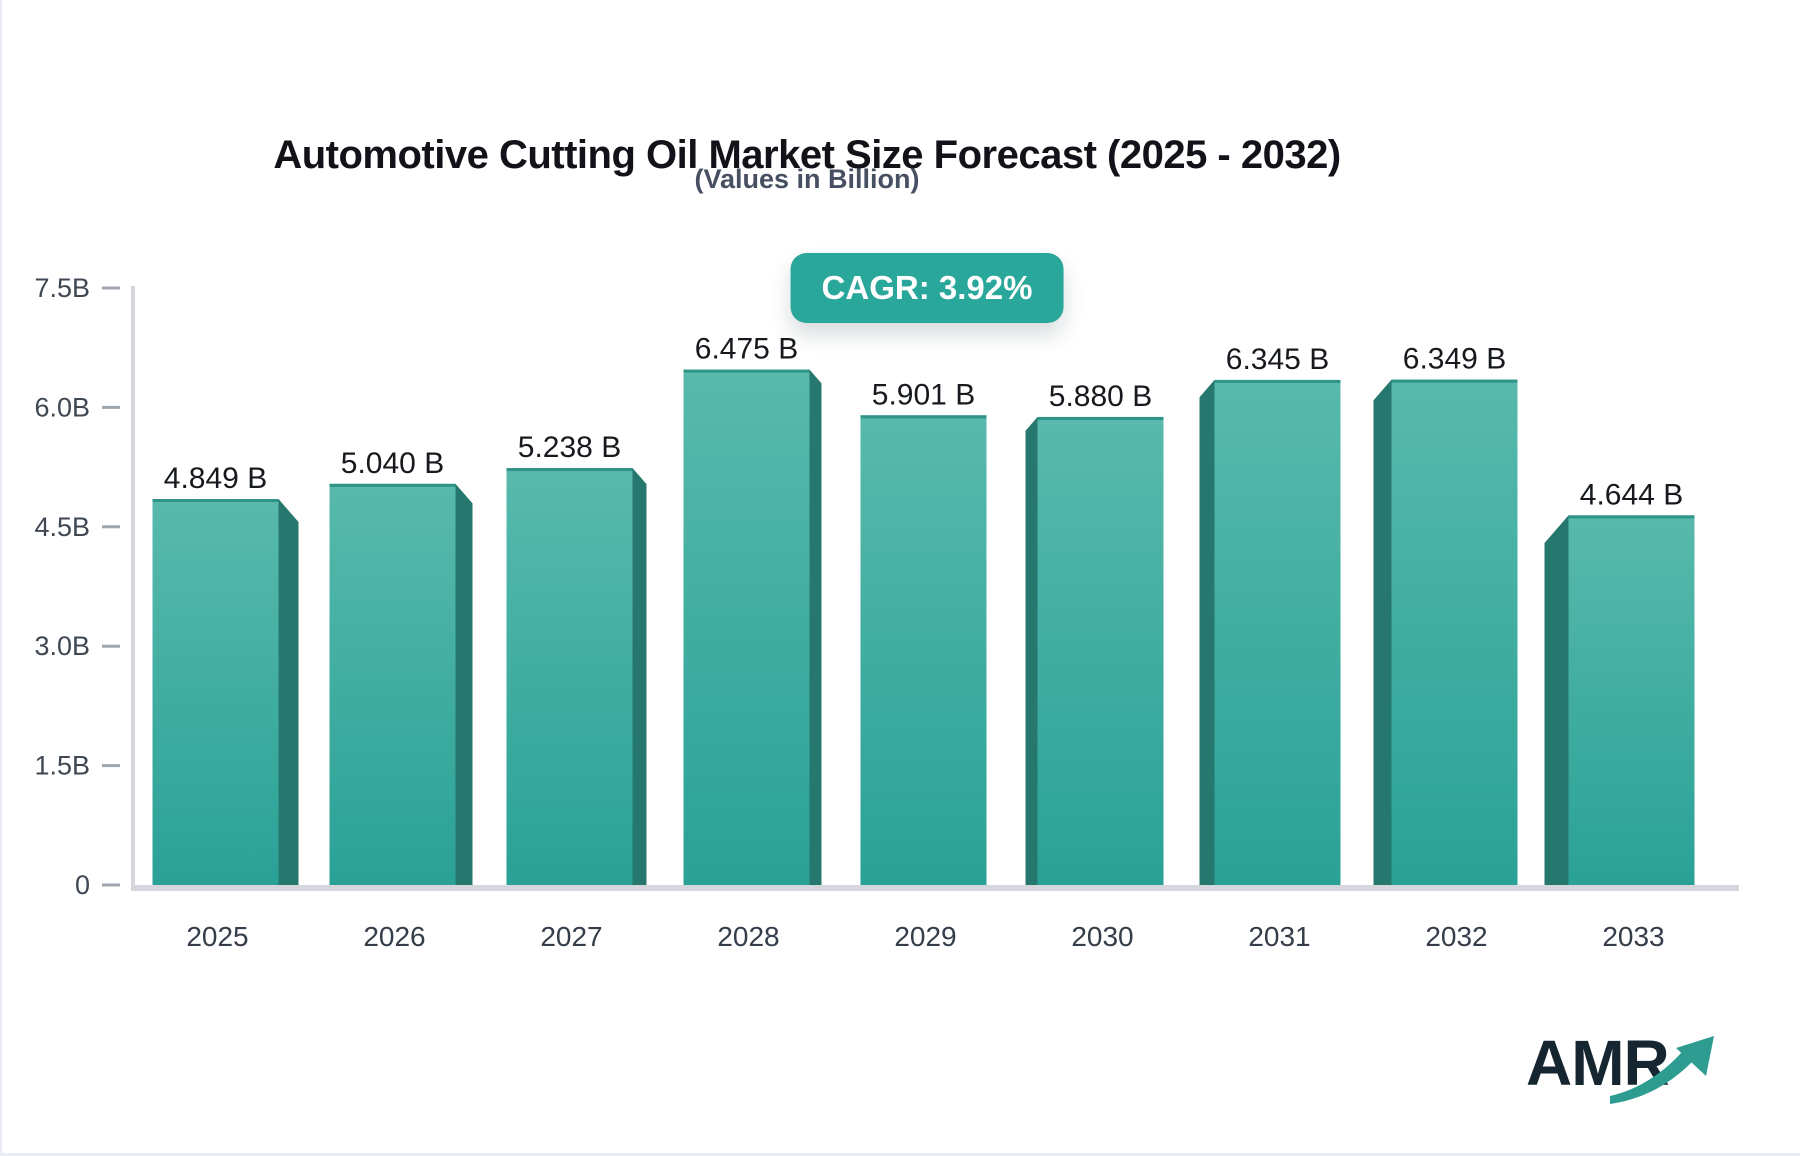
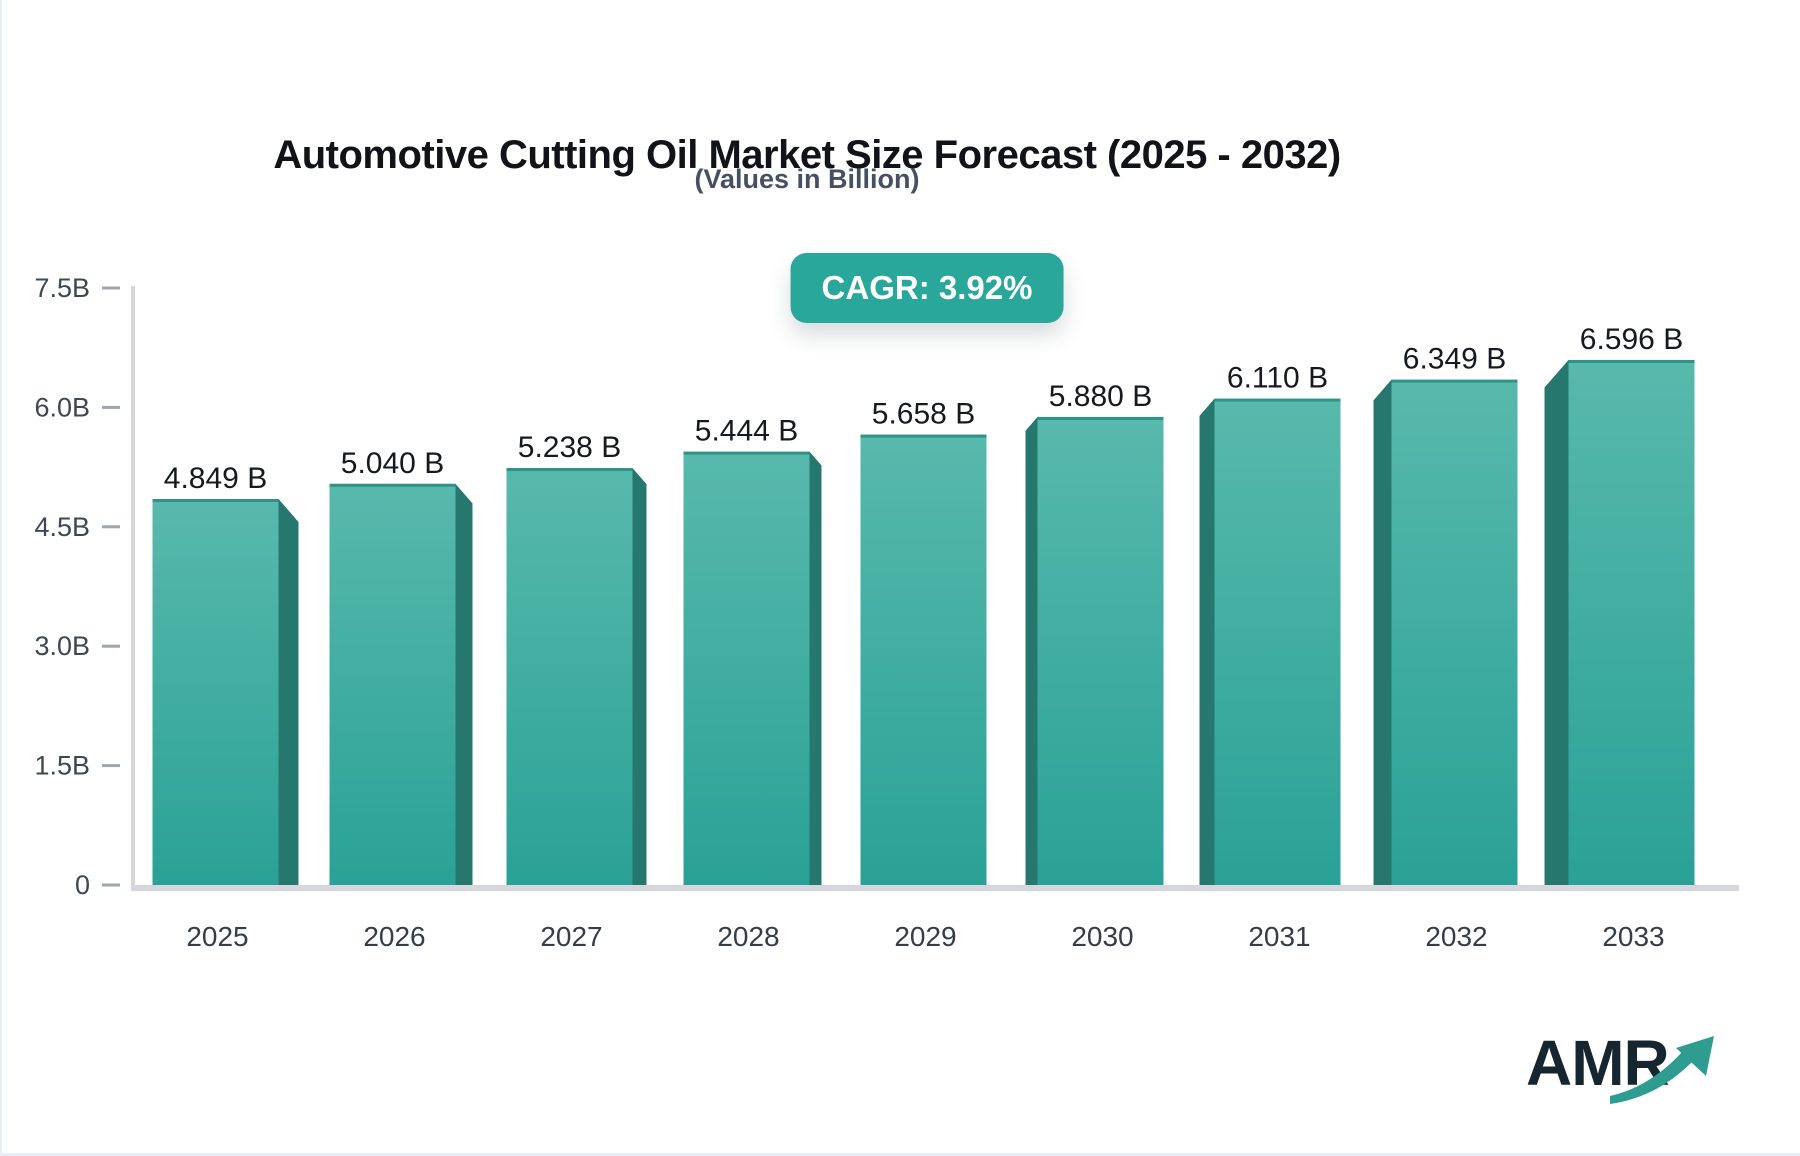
2028: 6.475 -> 5.444
2029: 5.901 -> 5.658
2031: 6.345 -> 6.110
2033: 4.644 -> 6.596
